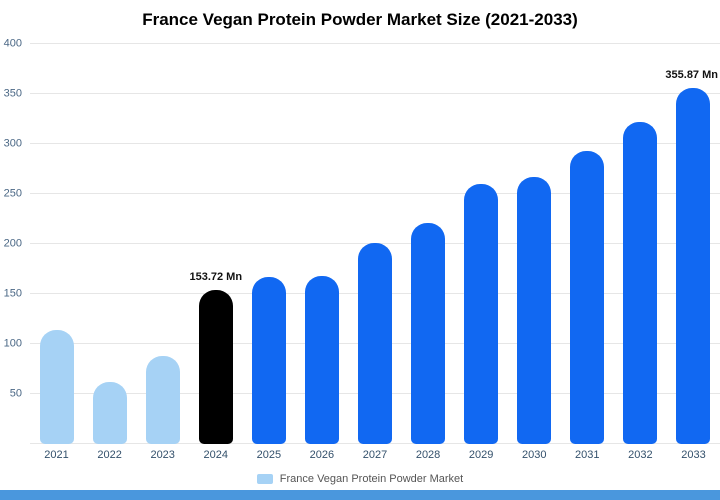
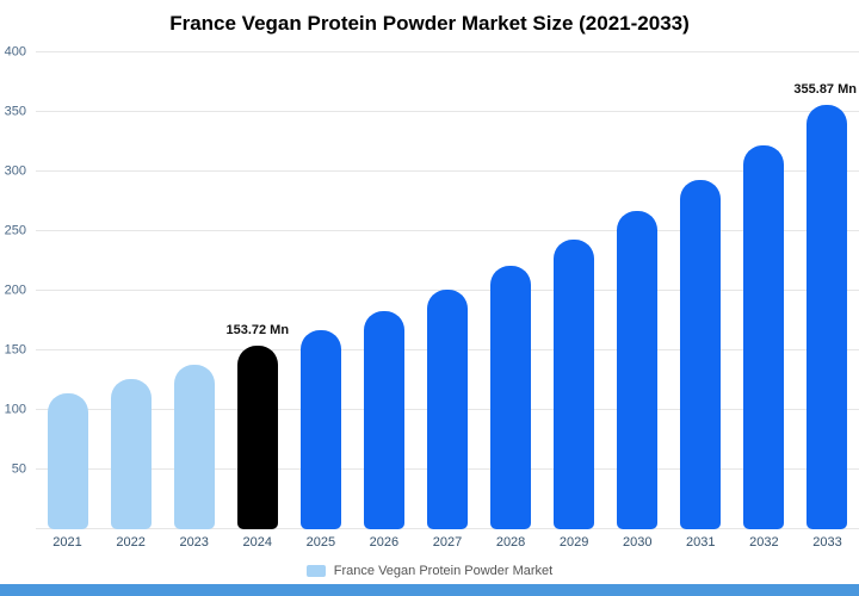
2022: 62 -> 126
2023: 88 -> 138
2026: 168 -> 183
2029: 260 -> 243
